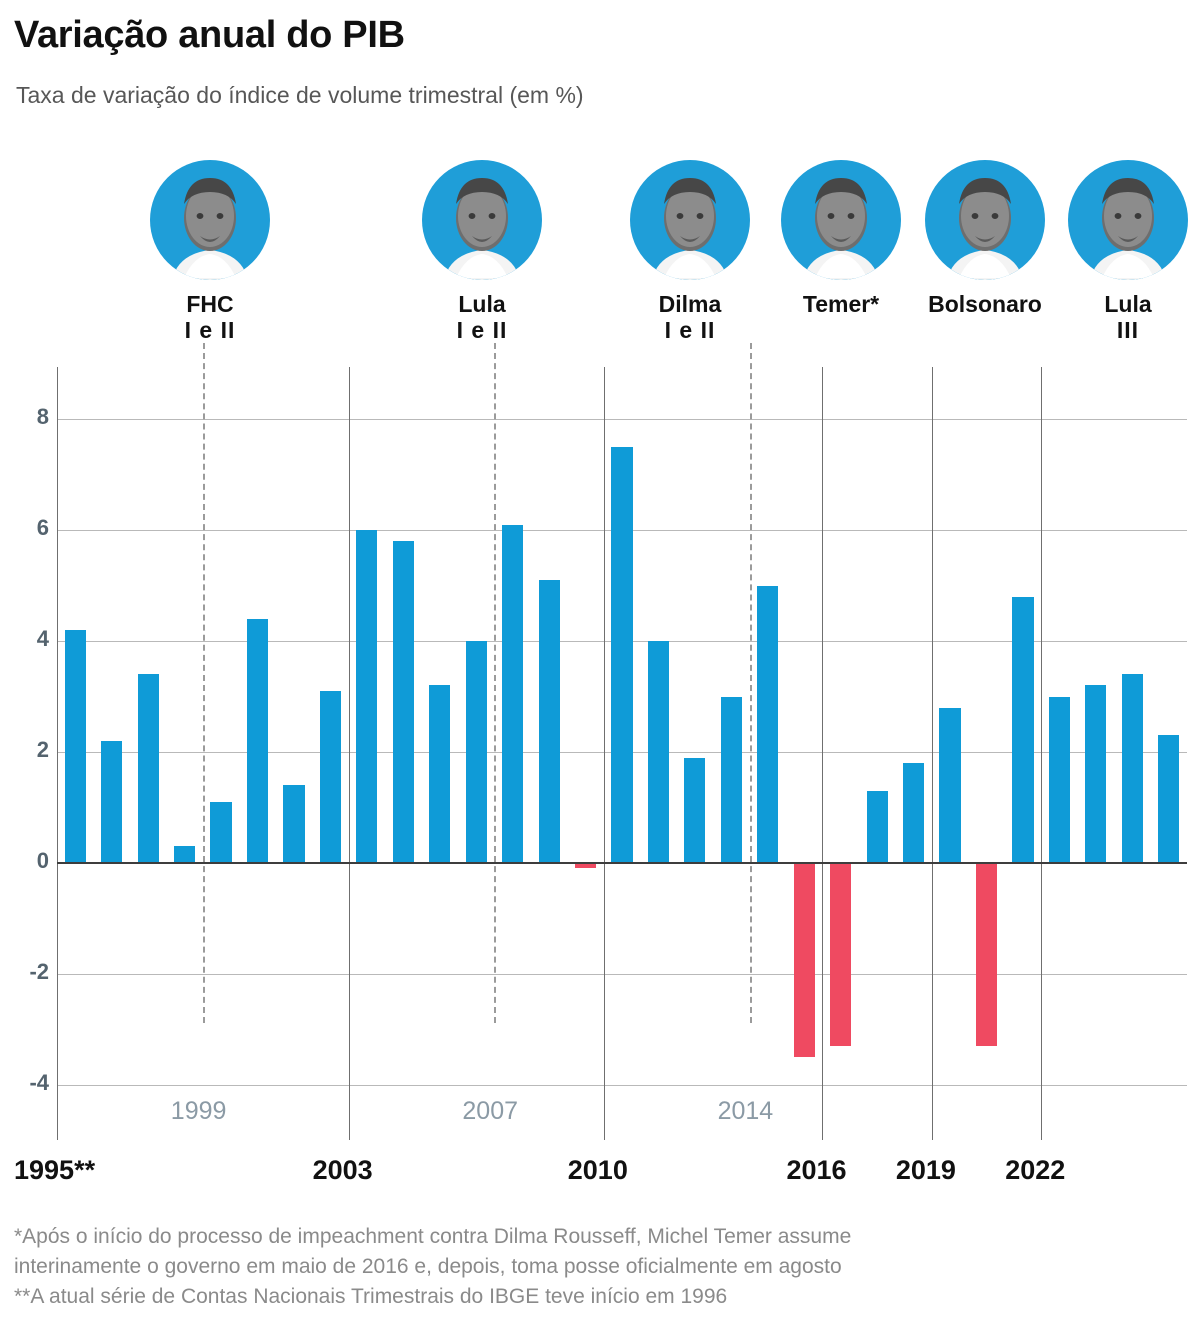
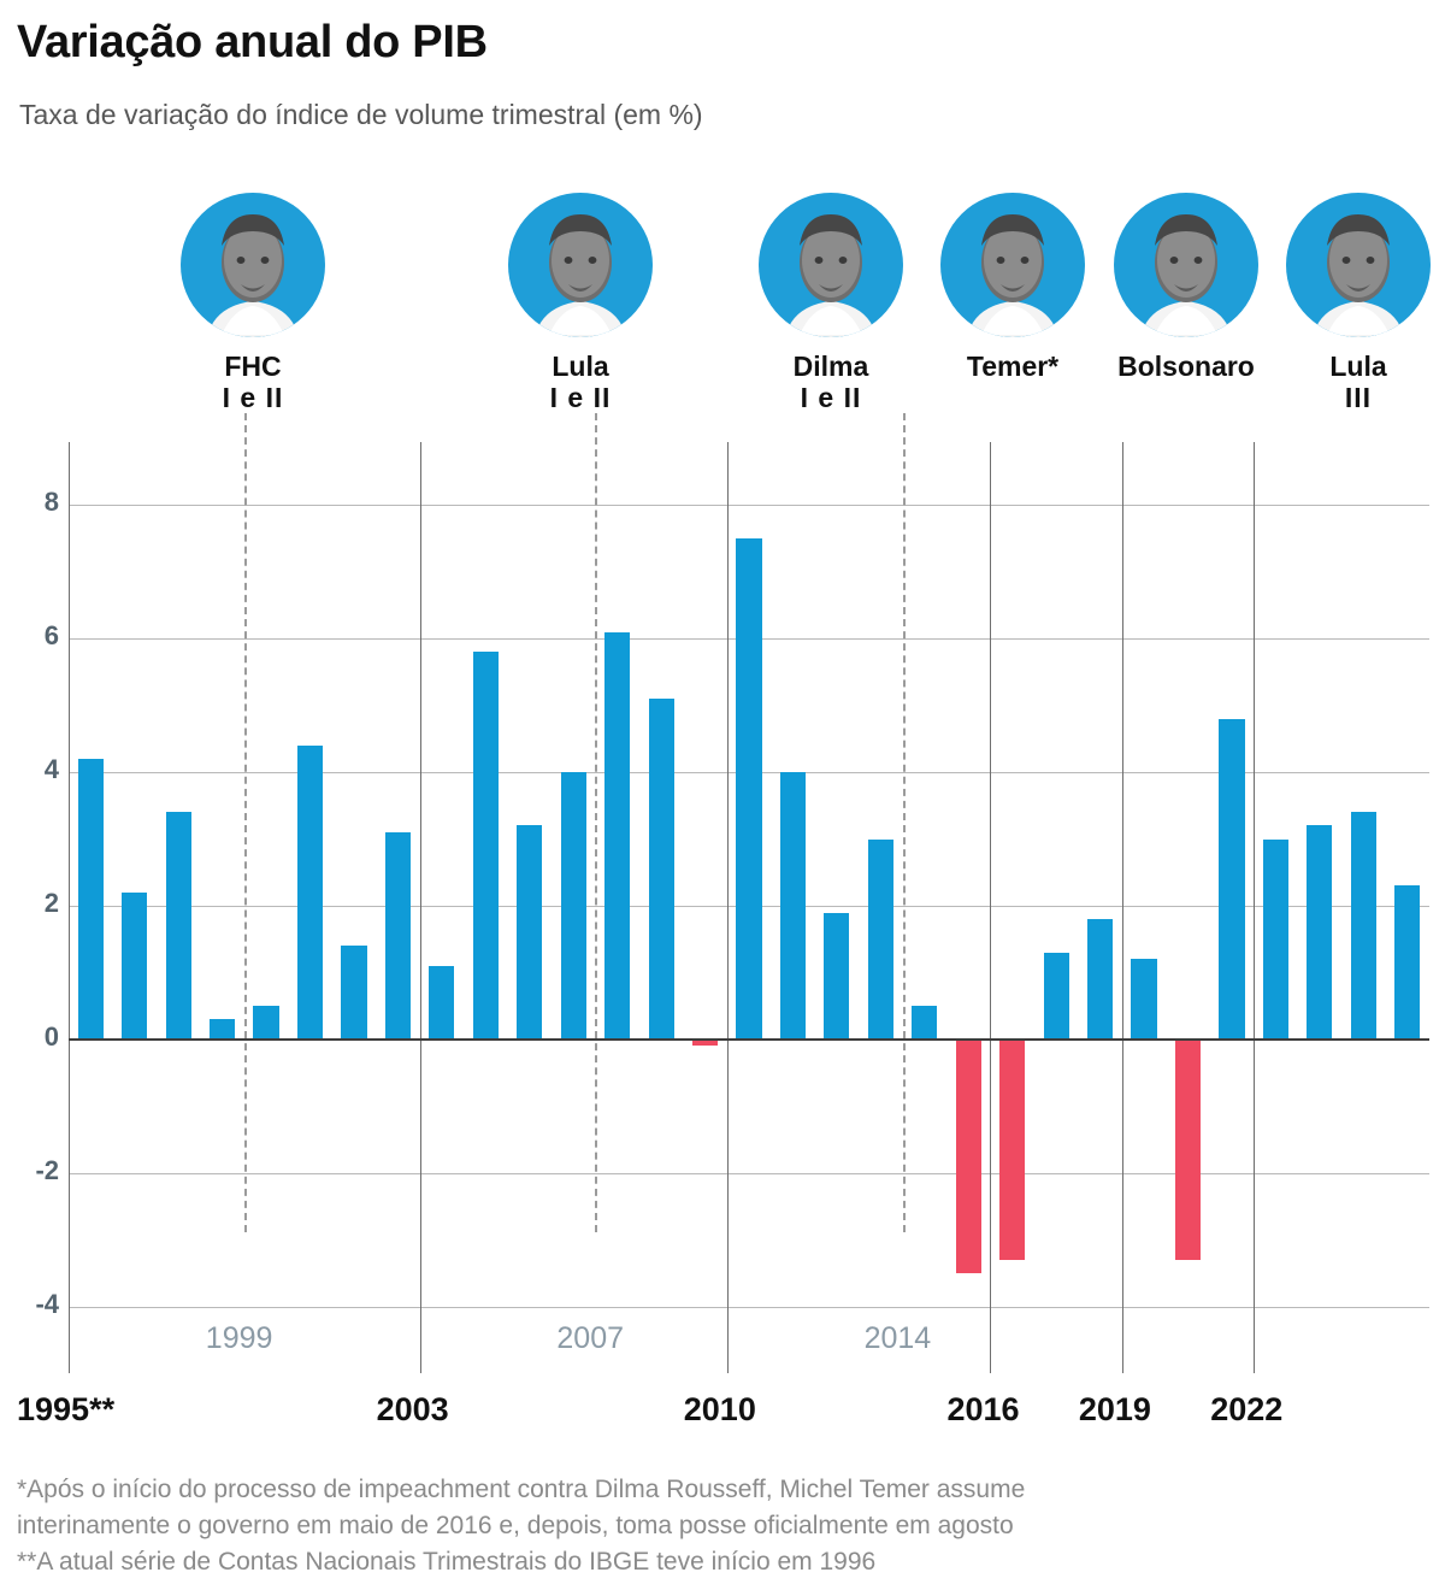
1999: 1.1 -> 0.5
2003: 6.0 -> 1.1
2014: 5.0 -> 0.5
2019: 2.8 -> 1.2
